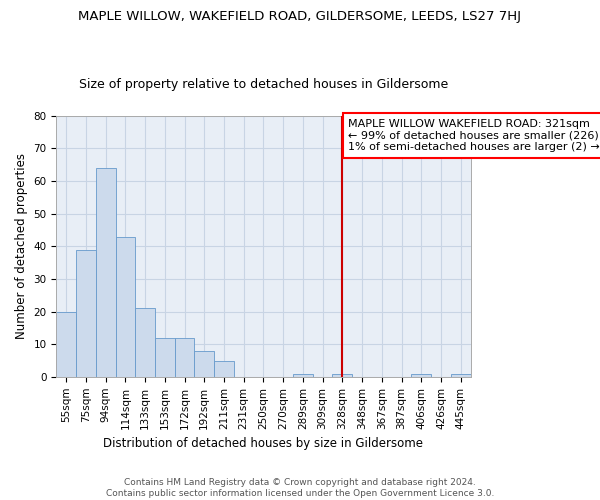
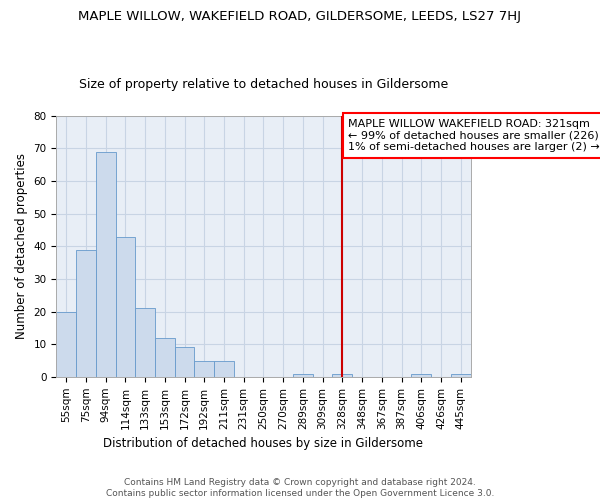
94sqm: 64 -> 69
172sqm: 12 -> 9
192sqm: 8 -> 5
